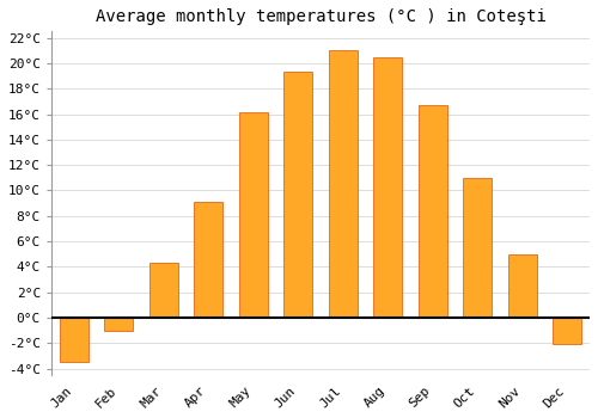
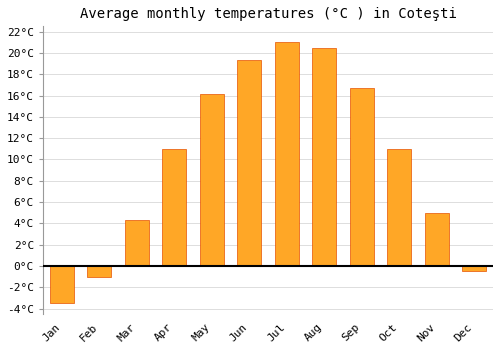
Apr: 9.1°C -> 11.0°C
Dec: -2.1°C -> -0.5°C
